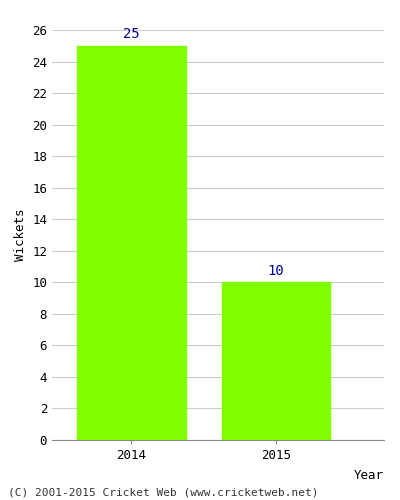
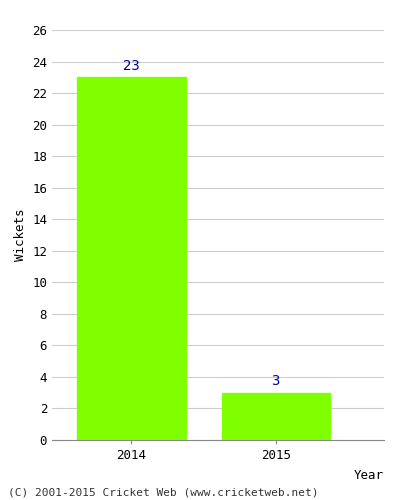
2014: 25 -> 23
2015: 10 -> 3
